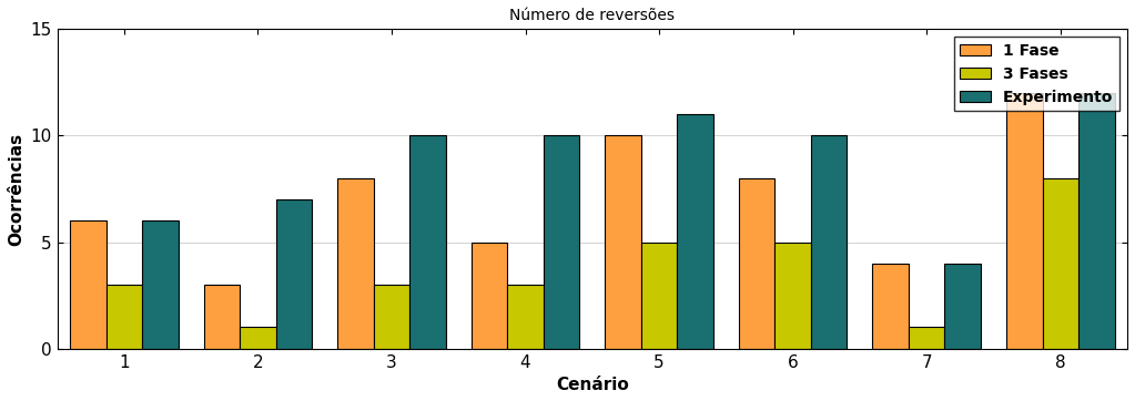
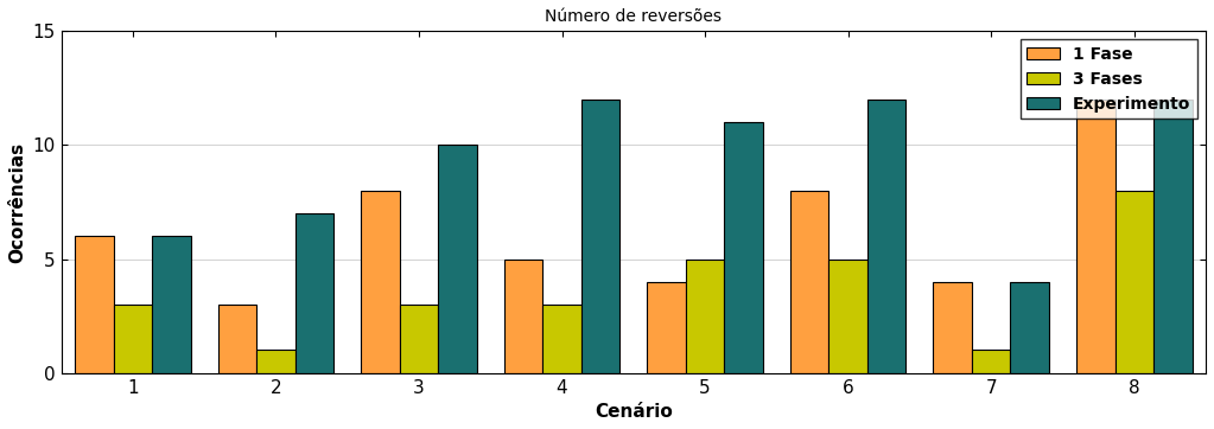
Experimento/4: 10 -> 12
1 Fase/5: 10 -> 4
Experimento/6: 10 -> 12
